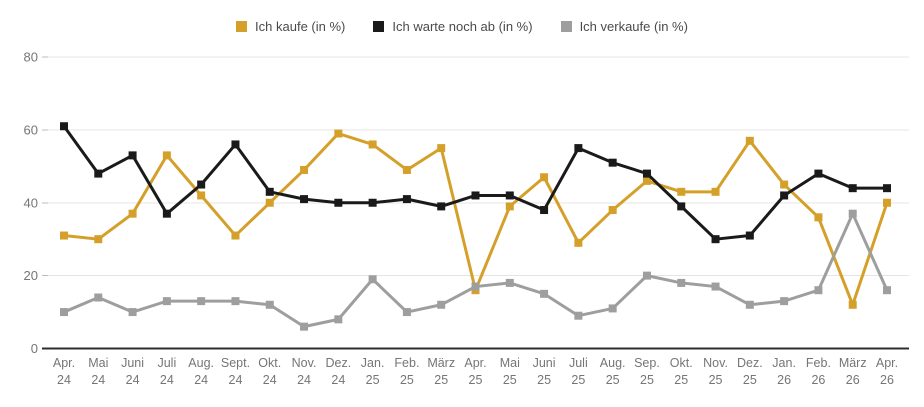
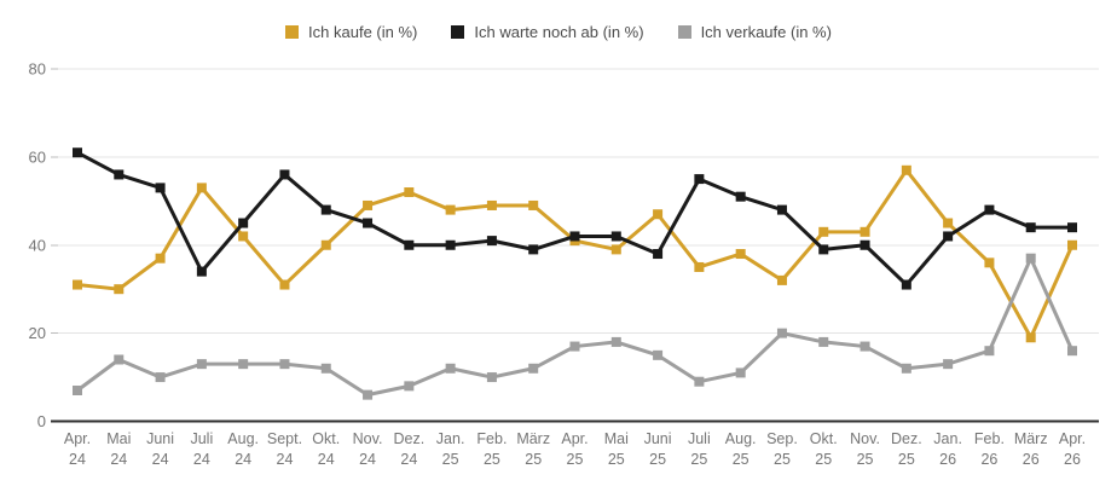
Ich verkaufe (in %)/Apr. 24: 10 -> 7
Ich warte noch ab (in %)/Mai 24: 48 -> 56
Ich warte noch ab (in %)/Juli 24: 37 -> 34
Ich warte noch ab (in %)/Okt. 24: 43 -> 48
Ich warte noch ab (in %)/Nov. 24: 41 -> 45
Ich kaufe (in %)/Dez. 24: 59 -> 52
Ich kaufe (in %)/Jan. 25: 56 -> 48
Ich verkaufe (in %)/Jan. 25: 19 -> 12
Ich kaufe (in %)/März 25: 55 -> 49
Ich kaufe (in %)/Apr. 25: 16 -> 41
Ich kaufe (in %)/Juli 25: 29 -> 35
Ich kaufe (in %)/Sep. 25: 46 -> 32
Ich warte noch ab (in %)/Nov. 25: 30 -> 40
Ich kaufe (in %)/März 26: 12 -> 19
